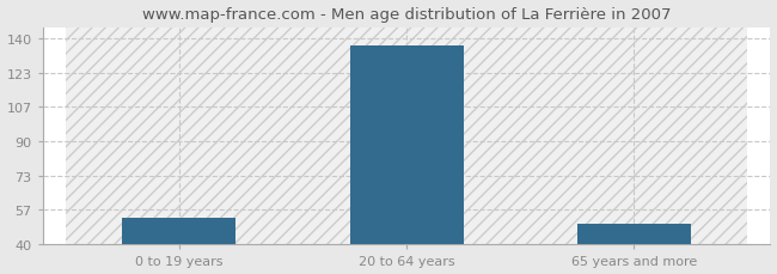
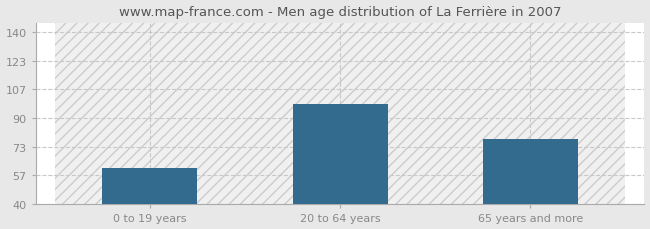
0 to 19 years: 53 -> 61
20 to 64 years: 136 -> 98
65 years and more: 50 -> 78
